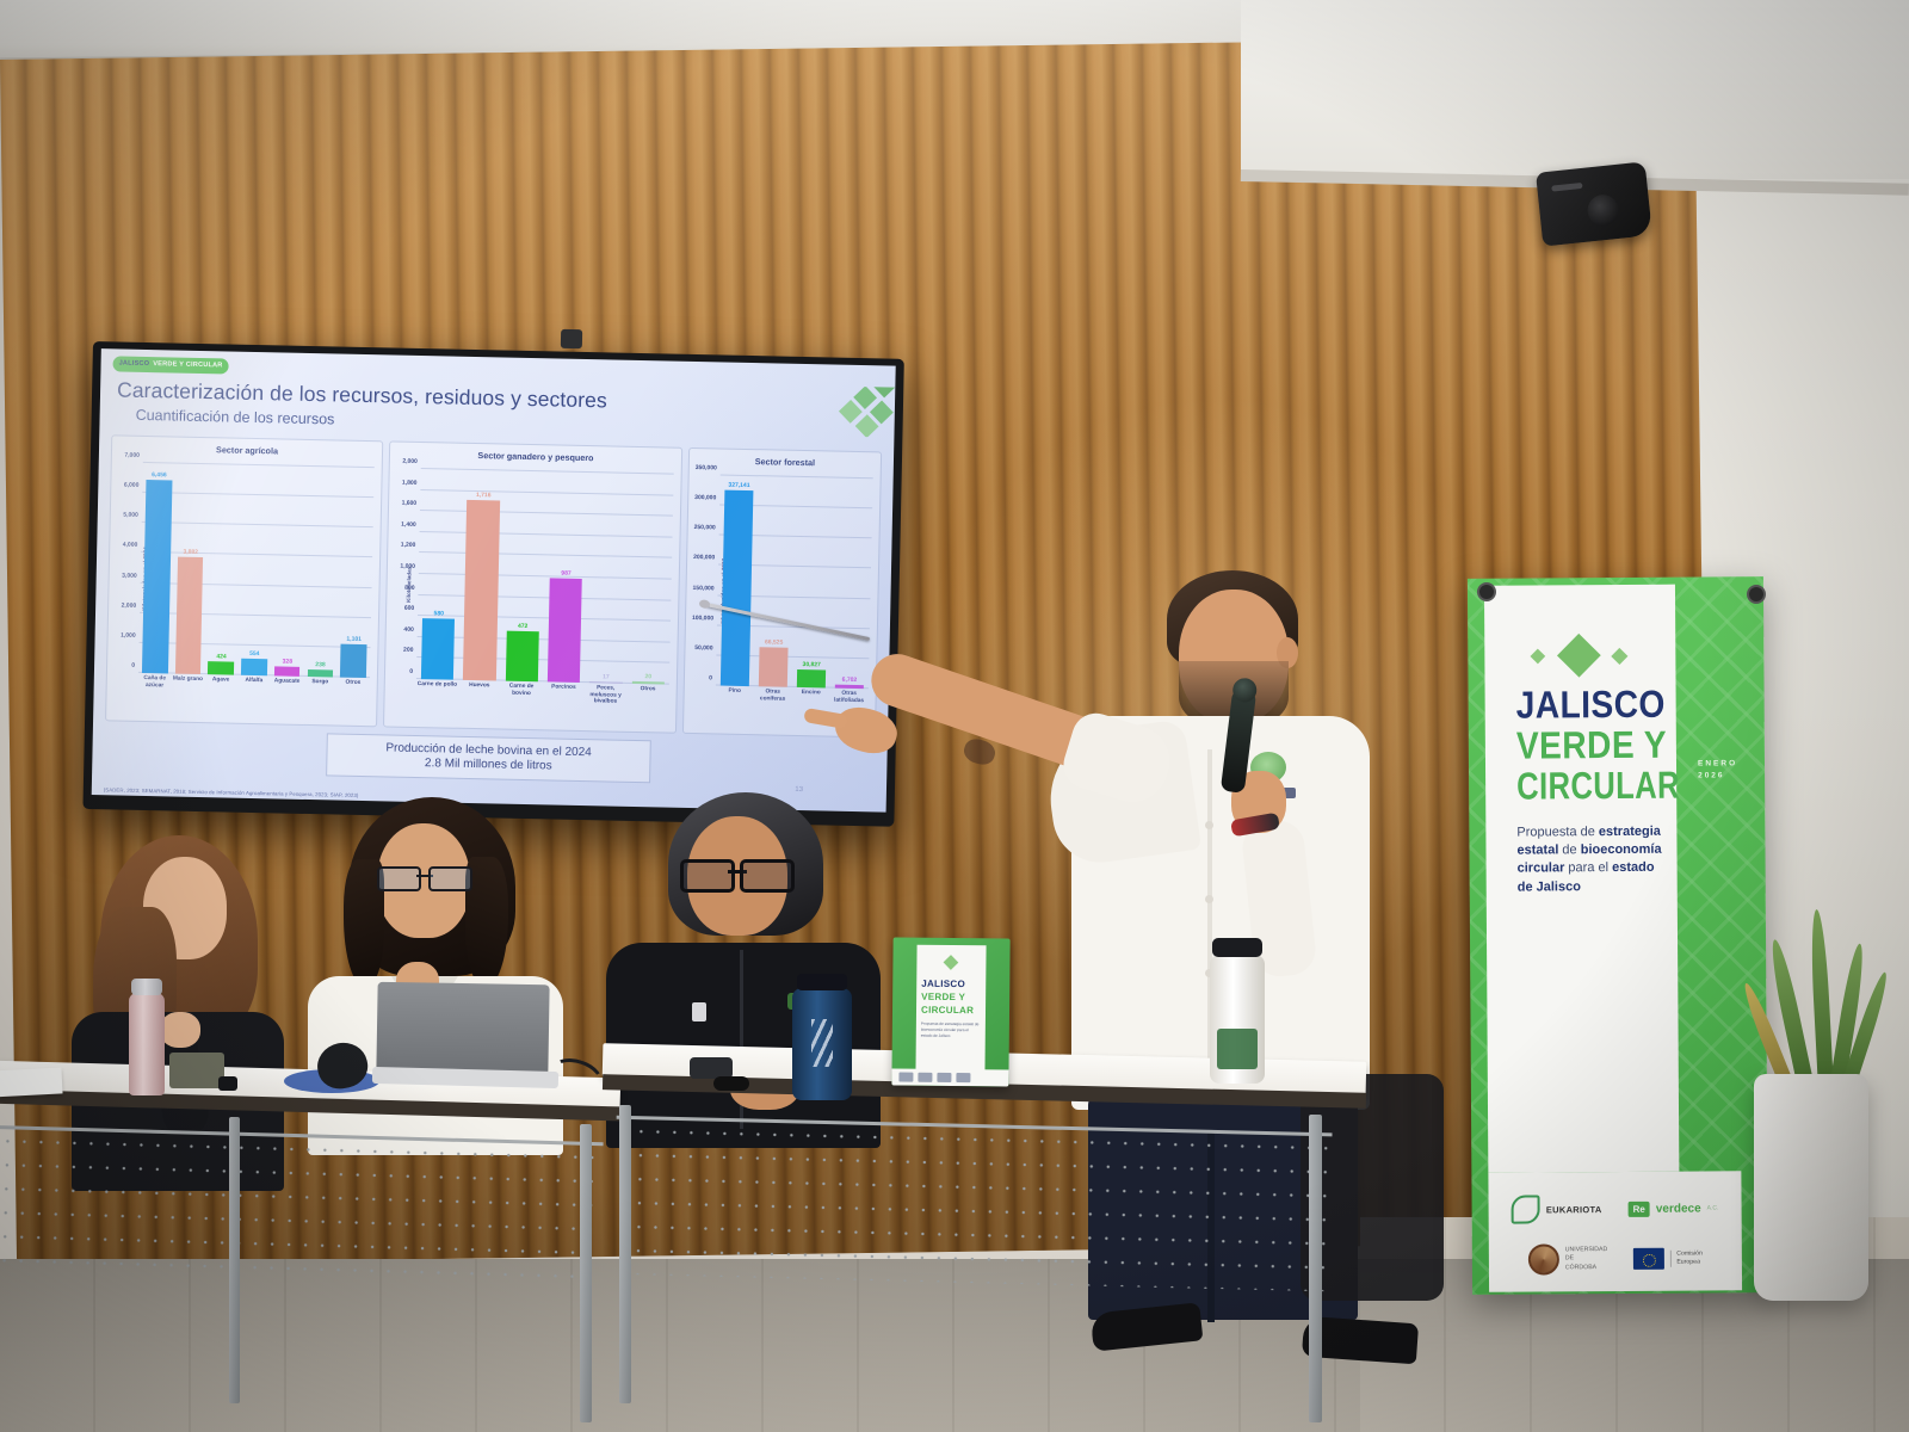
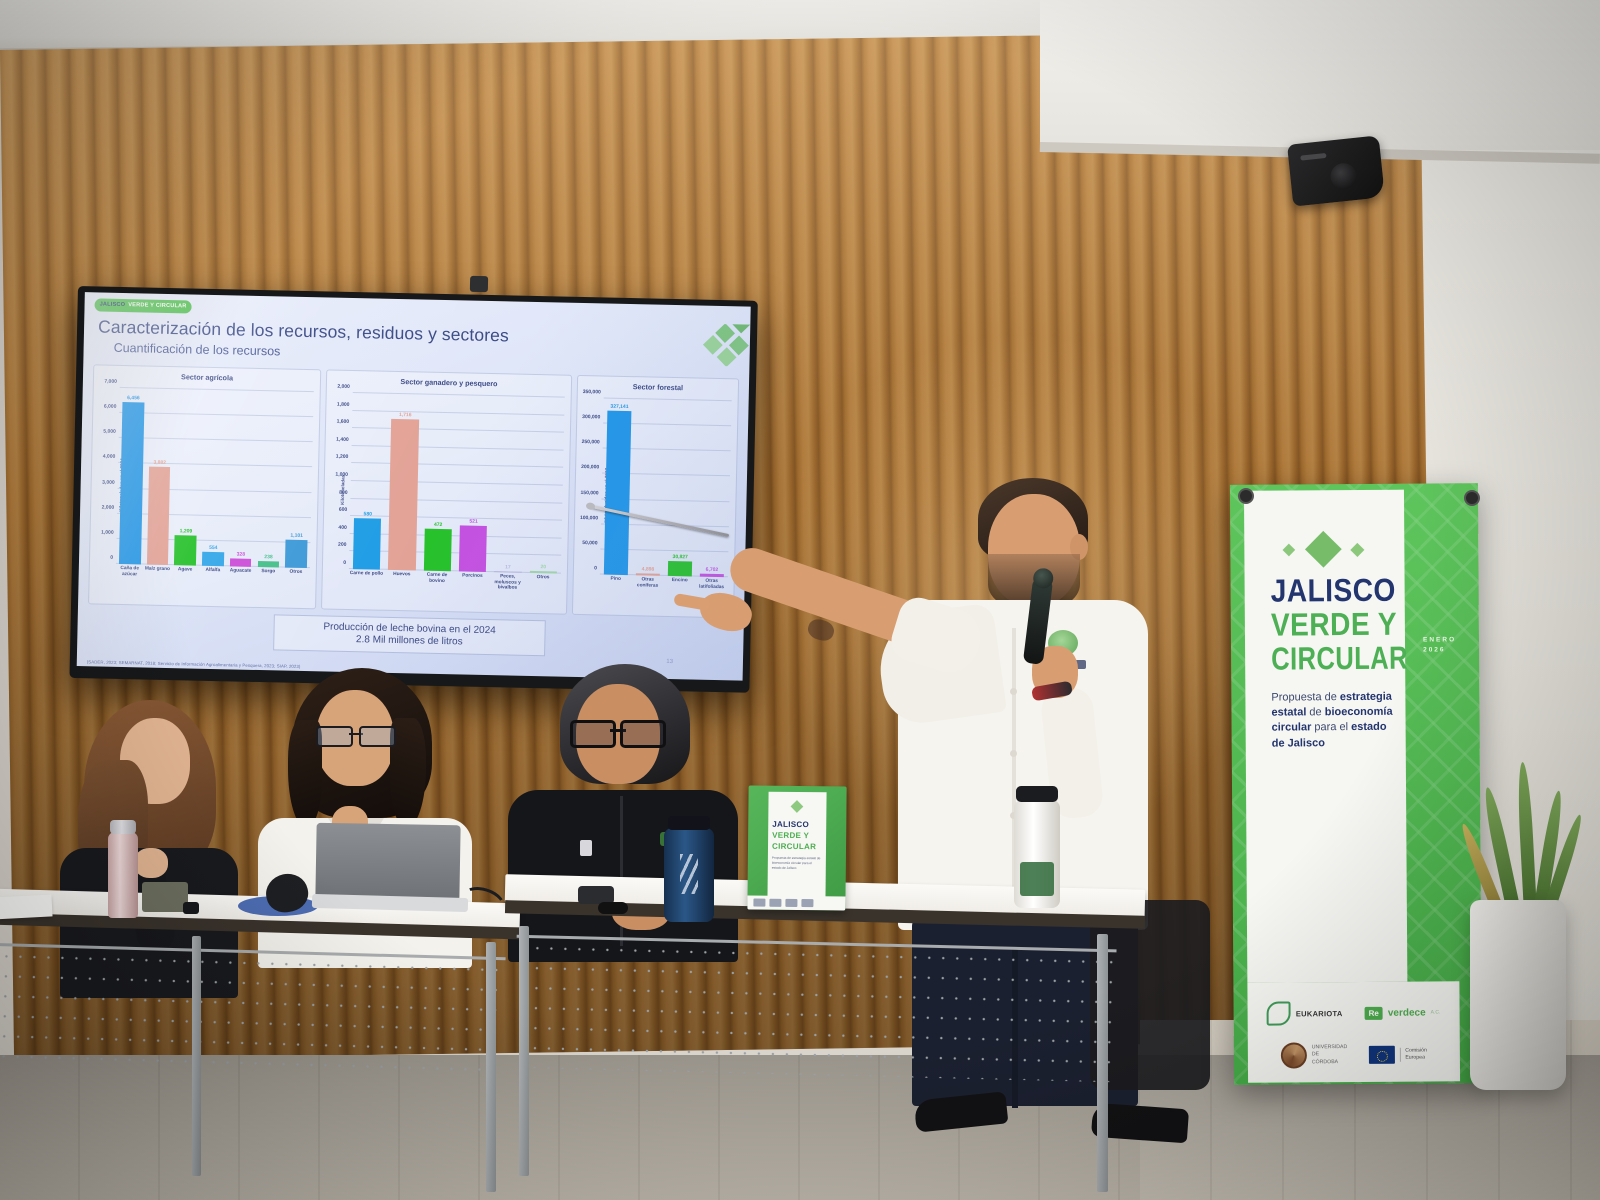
Sector agrícola/Agave: 424 -> 1,209
Sector ganadero y pesquero/Porcinos: 987 -> 521
Sector forestal/Otras coníferas: 66,525 -> 4,898
